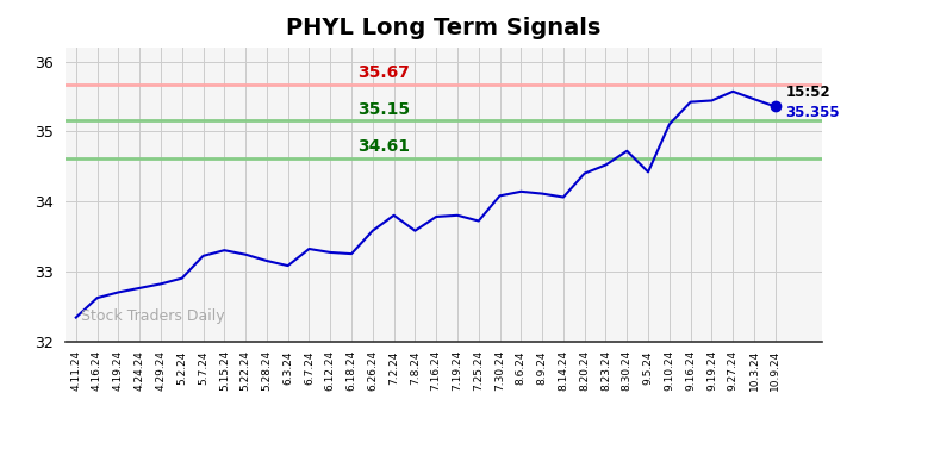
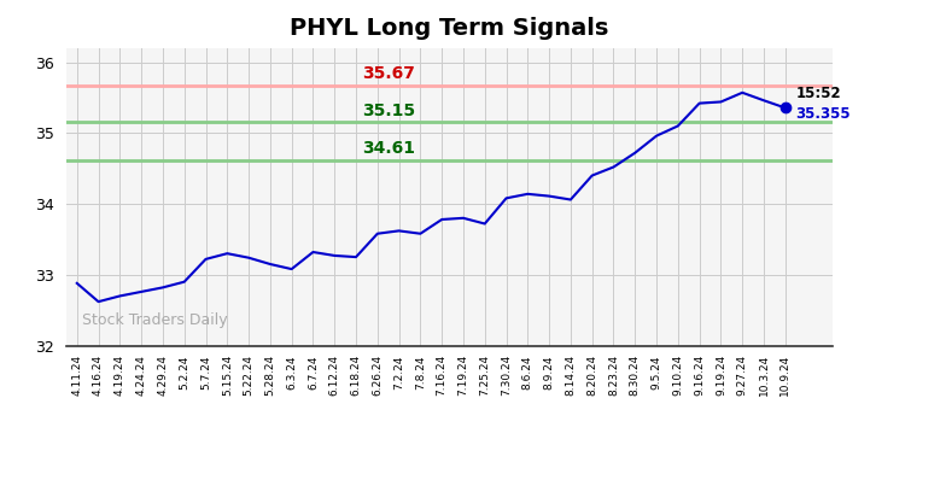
4.11.24: 32.34 -> 32.88
7.2.24: 33.80 -> 33.62
9.5.24: 34.42 -> 34.96
